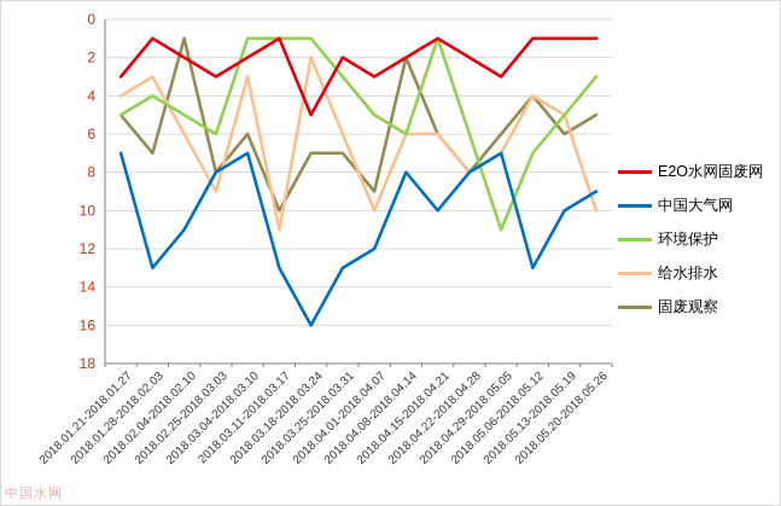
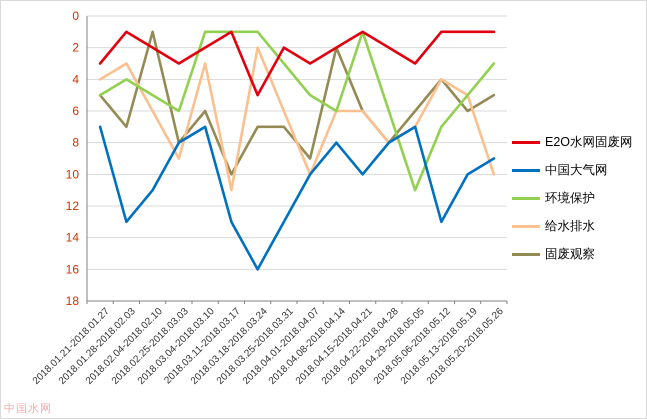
中国大气网/2018.04.01-2018.04.07: 12 -> 10
